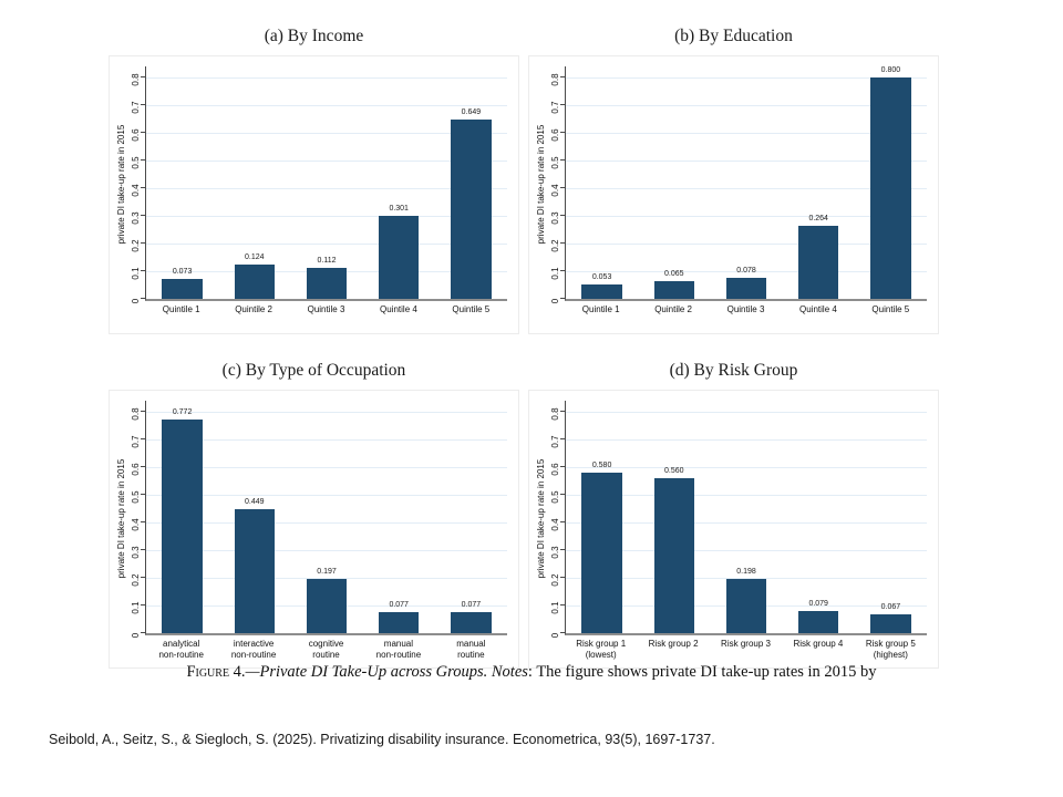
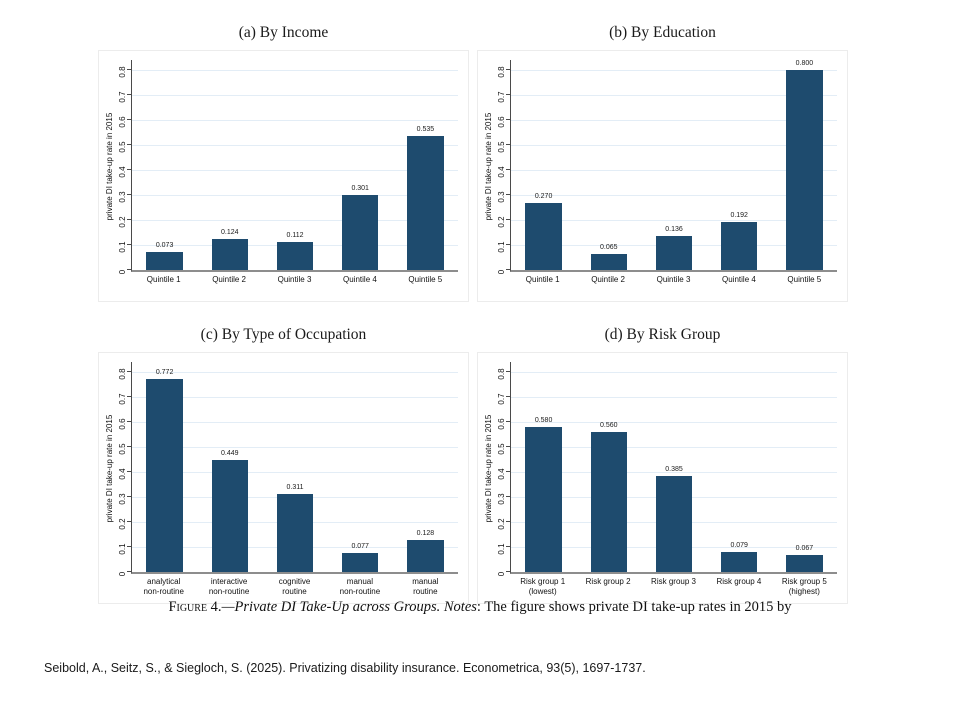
(a) By Income/Quintile 5: 0.649 -> 0.535
(b) By Education/Quintile 1: 0.053 -> 0.270
(b) By Education/Quintile 3: 0.078 -> 0.136
(b) By Education/Quintile 4: 0.264 -> 0.192
(c) By Type of Occupation/cognitive routine: 0.197 -> 0.311
(c) By Type of Occupation/manual routine: 0.077 -> 0.128
(d) By Risk Group/Risk group 3: 0.198 -> 0.385
